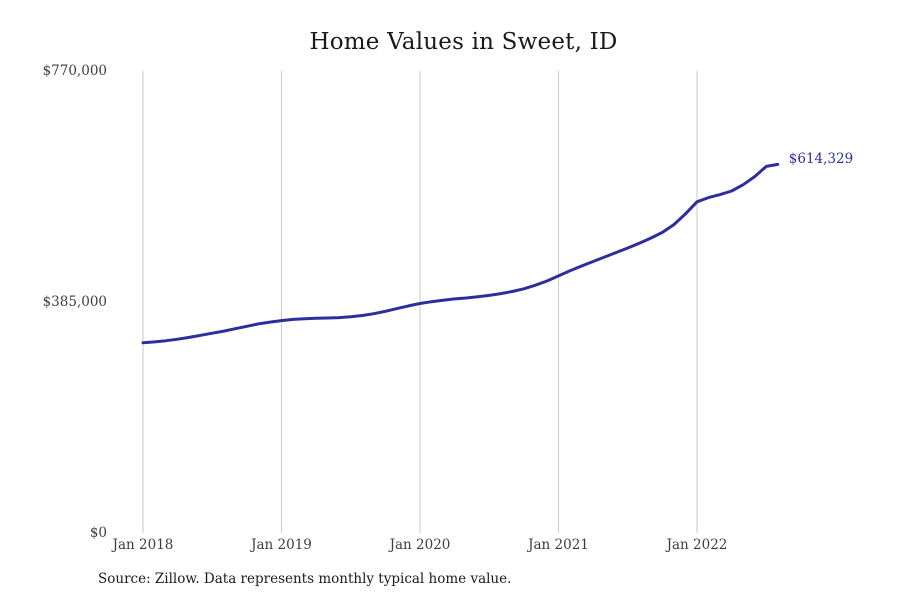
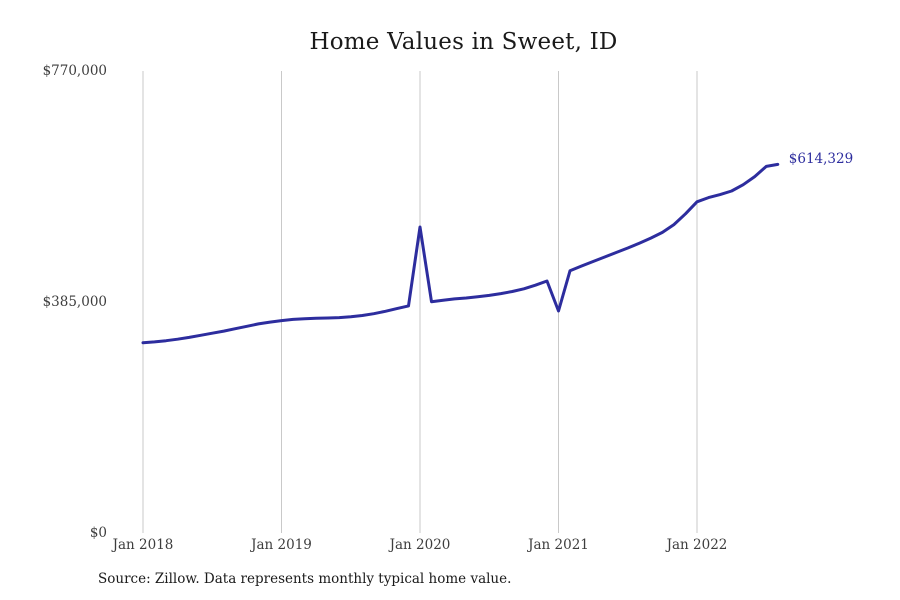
Jan 2020: $380000 -> $510000
Jan 2021: $430000 -> $370000
